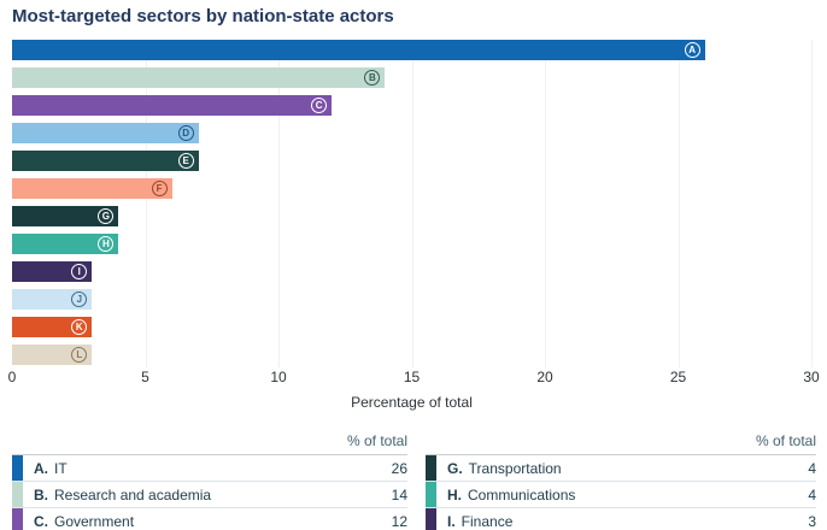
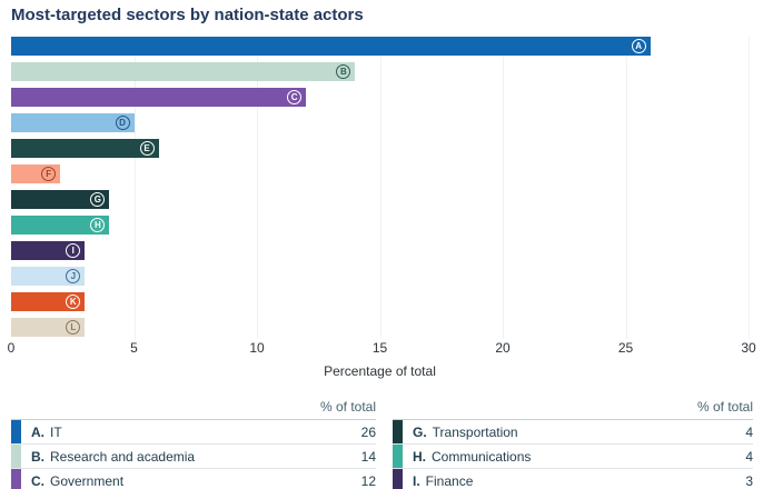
D: 7 -> 5
E: 7 -> 6
F: 6 -> 2
